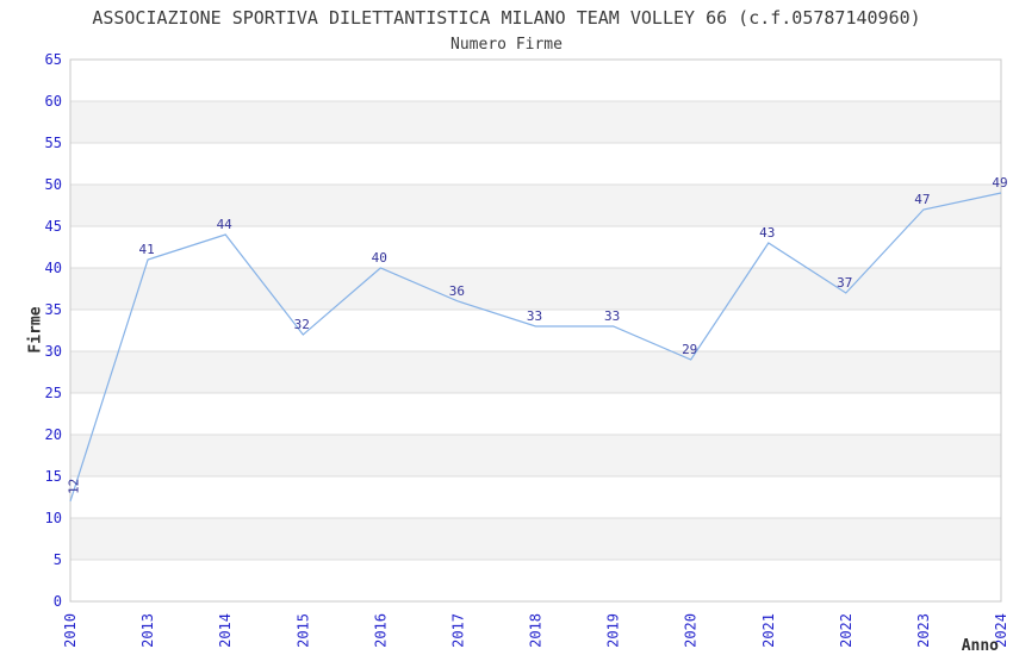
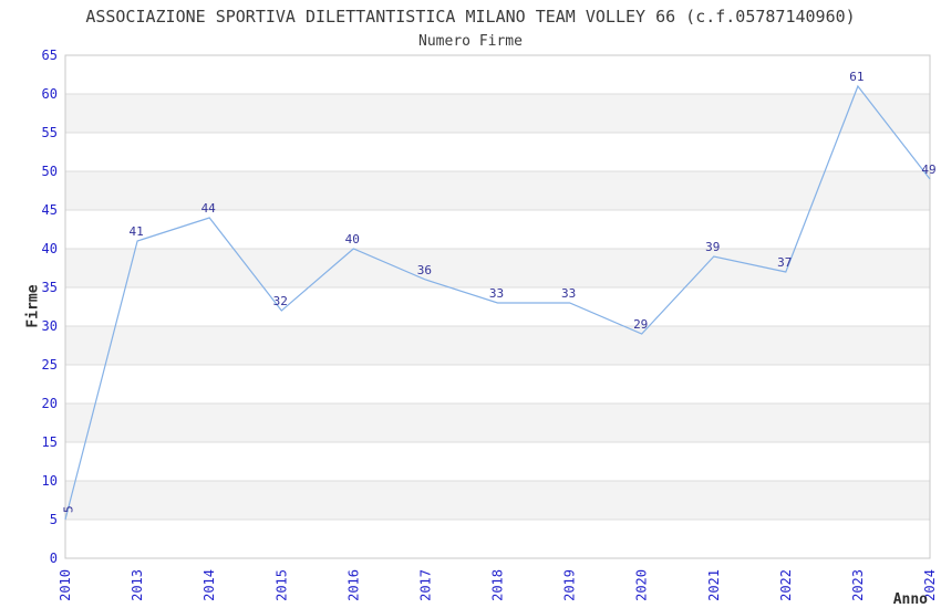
2010: 12 -> 5
2021: 43 -> 39
2023: 47 -> 61
